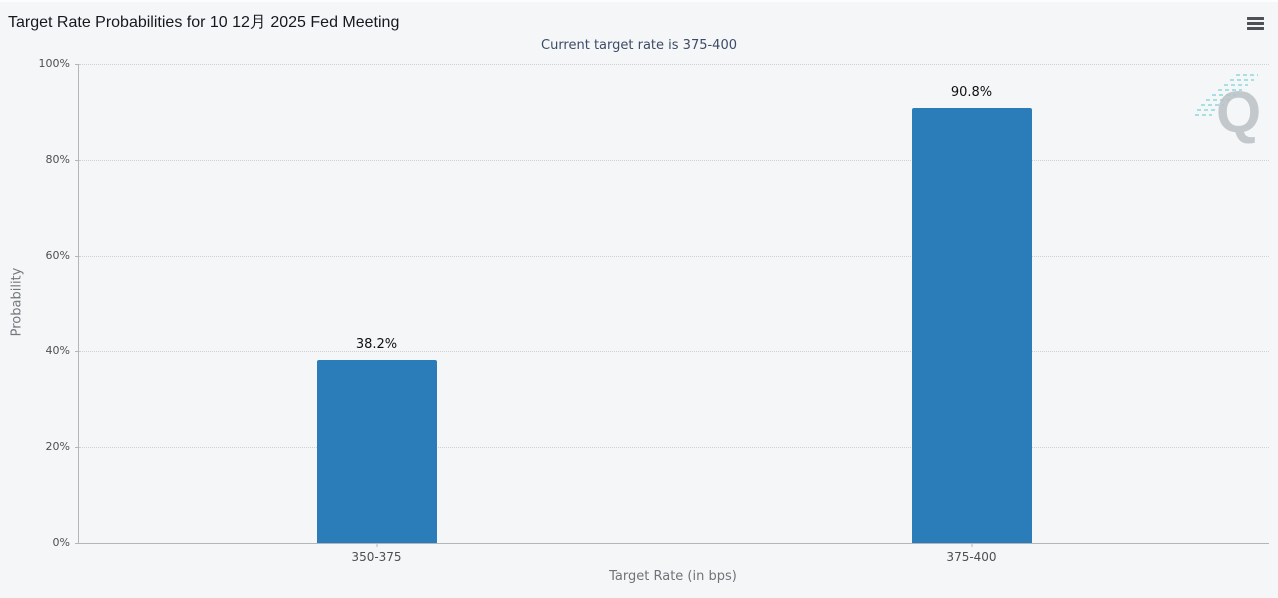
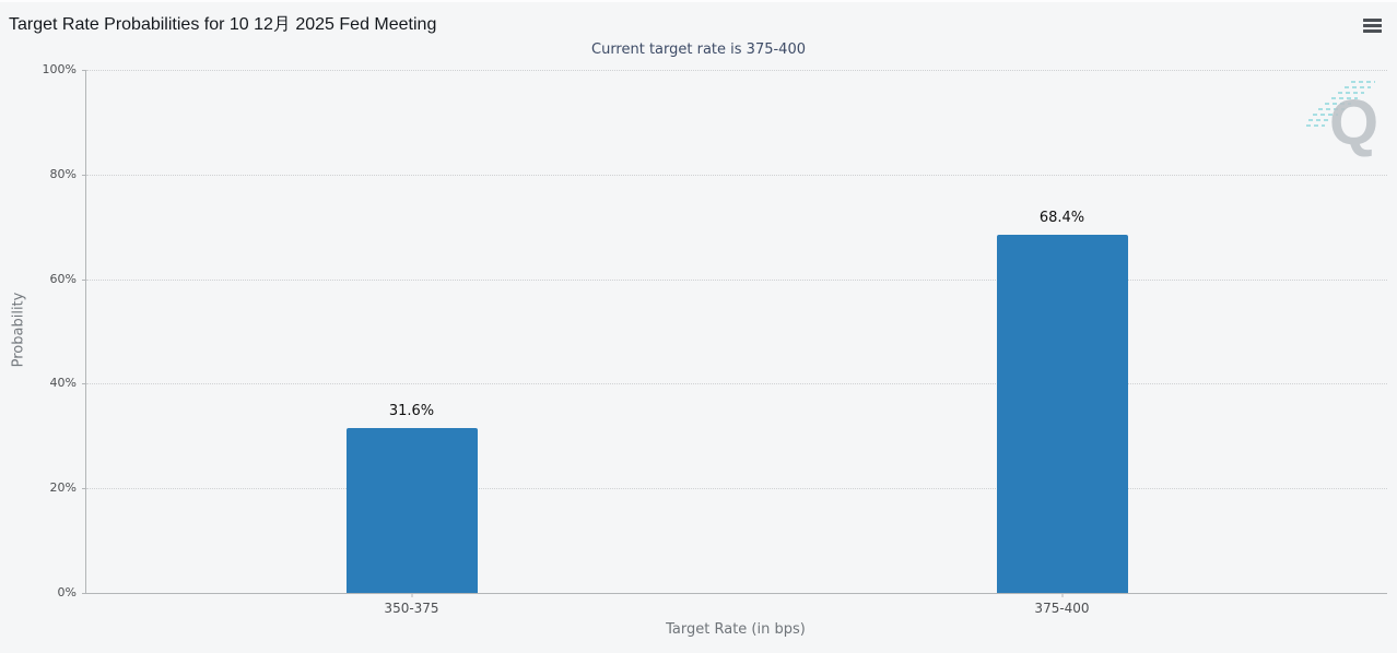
350-375: 38.2% -> 31.6%
375-400: 90.8% -> 68.4%
